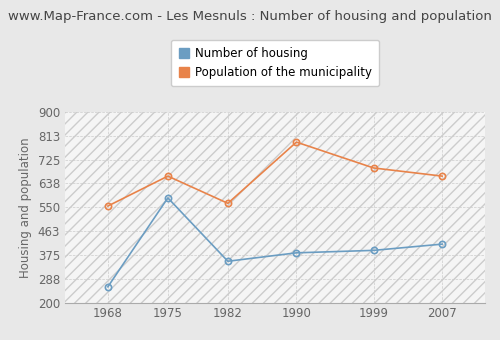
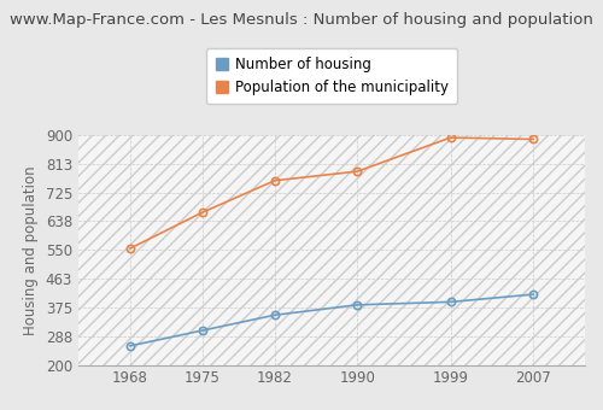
Number of housing/1975: 585 -> 305
Population of the municipality/1982: 565 -> 762
Population of the municipality/1999: 695 -> 893
Population of the municipality/2007: 665 -> 888
